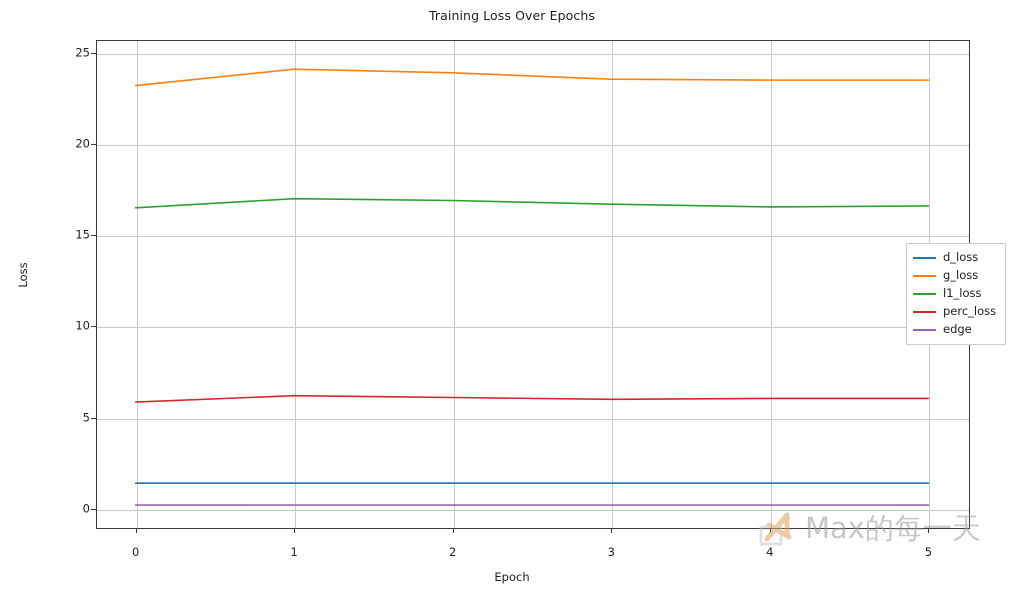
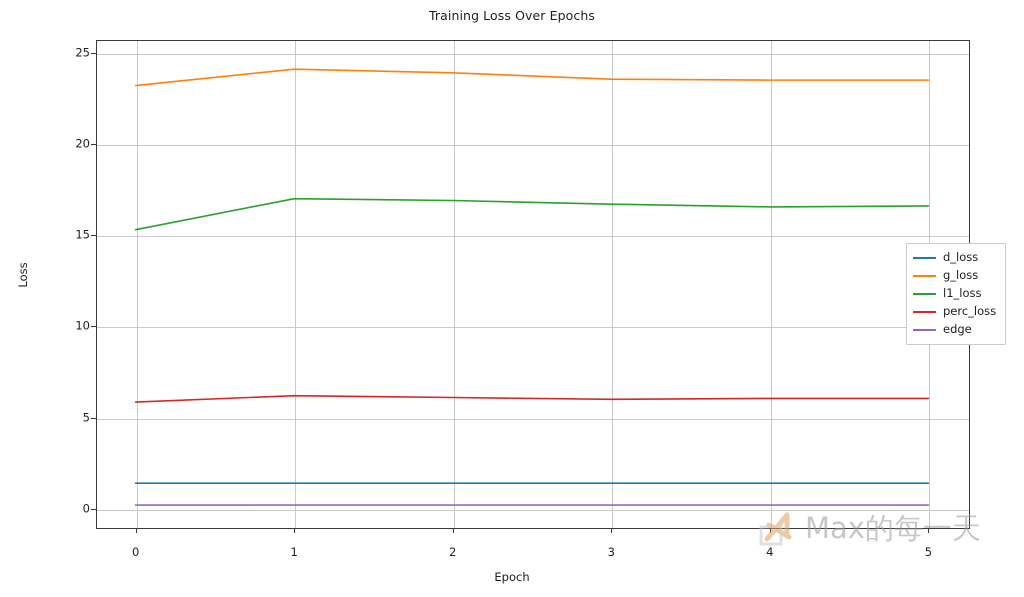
l1_loss/0: 16.5 -> 15.3
